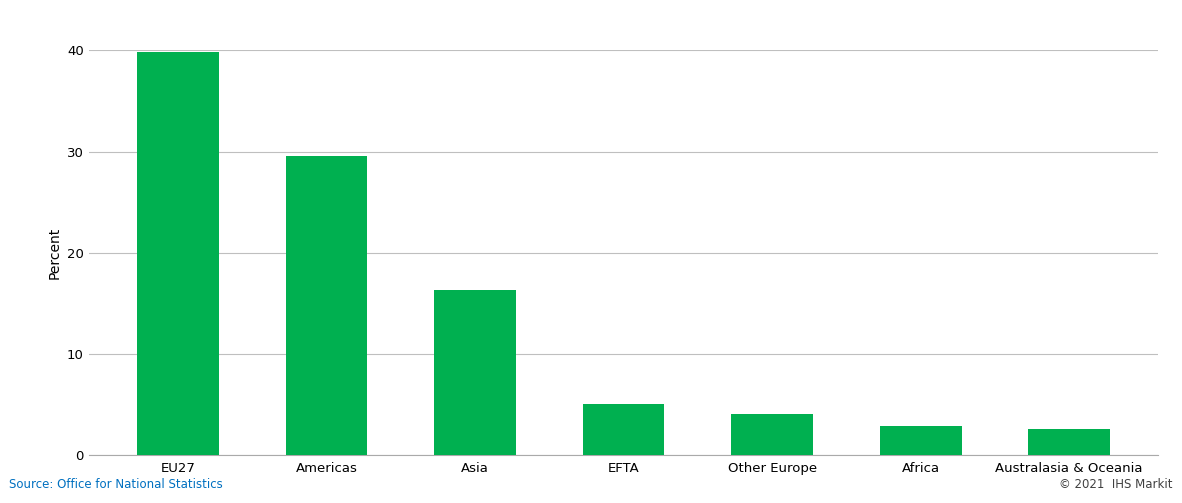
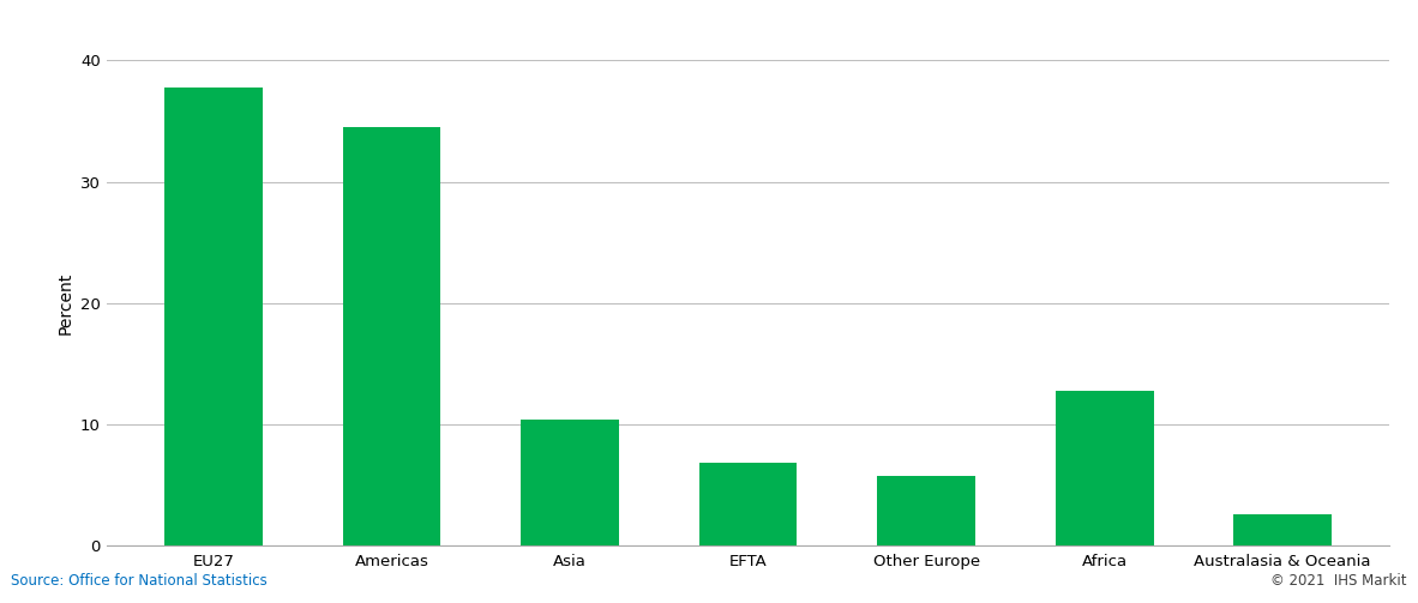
EU27: 39.8 -> 37.8
Americas: 29.6 -> 34.5
Asia: 16.3 -> 10.4
EFTA: 5.1 -> 6.8
Other Europe: 4.1 -> 5.8
Africa: 2.9 -> 12.8
